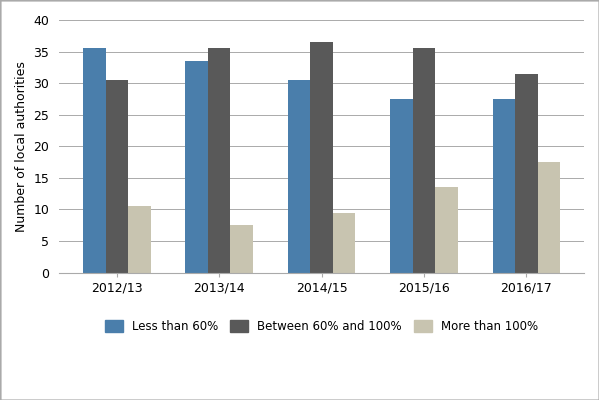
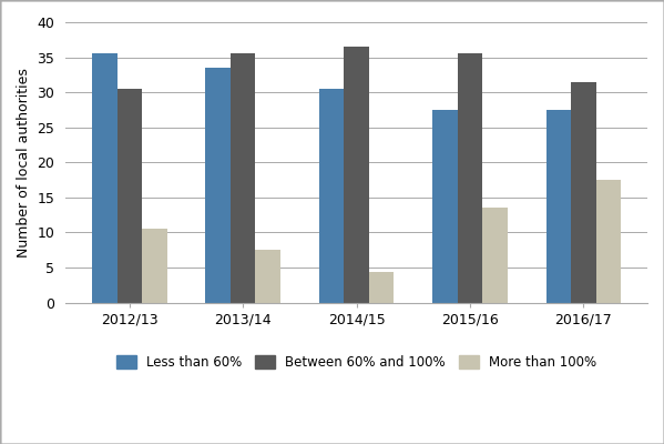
More than 100%/2014/15: 9.5 -> 4.4
